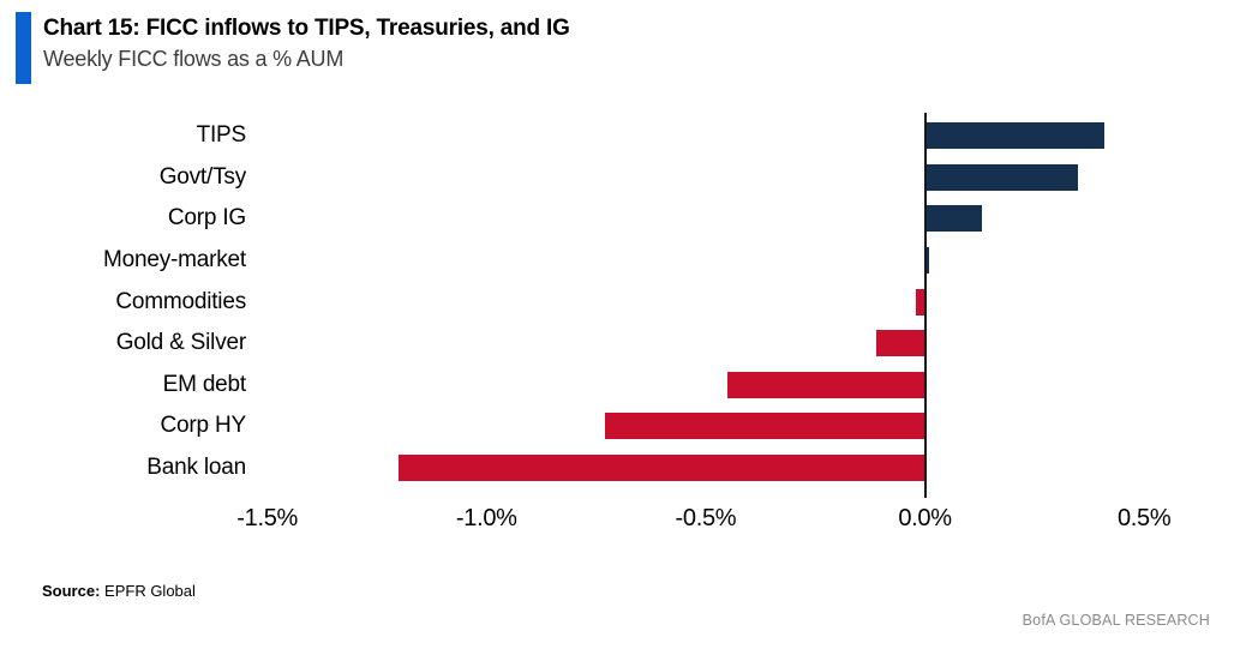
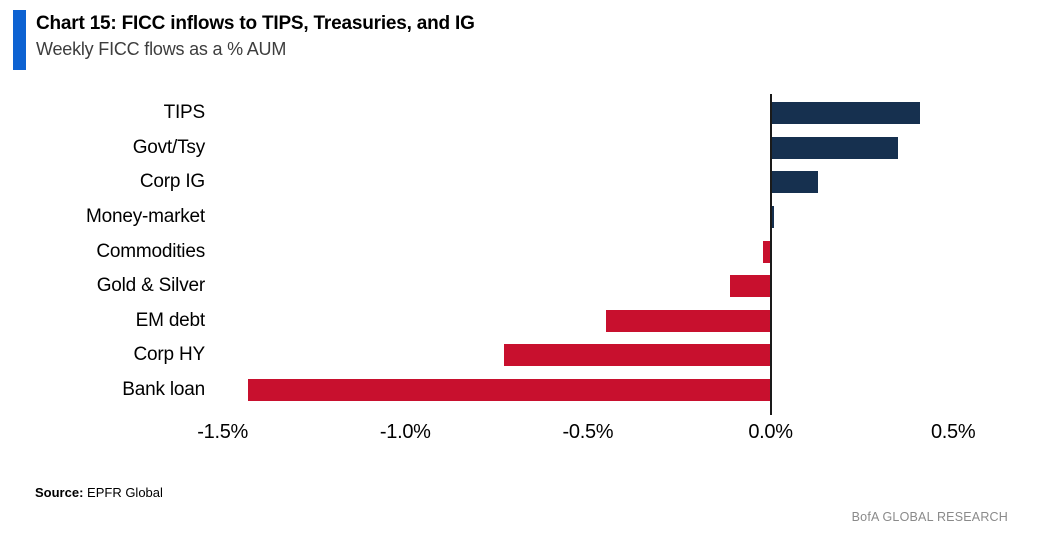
Bank loan: -1.20% -> -1.43%
